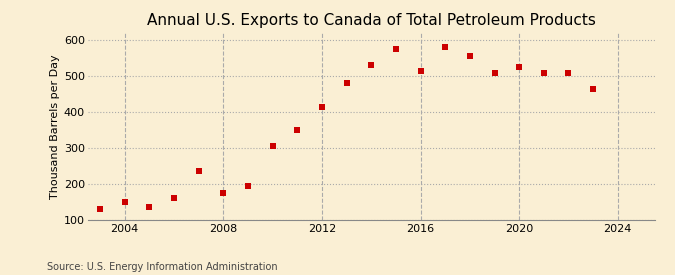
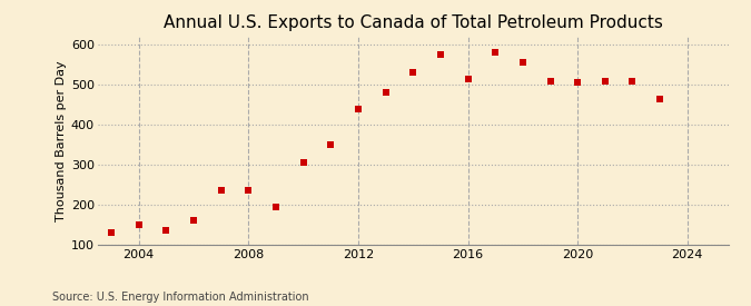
2008: 175 -> 235
2012: 413 -> 440
2020: 525 -> 505
